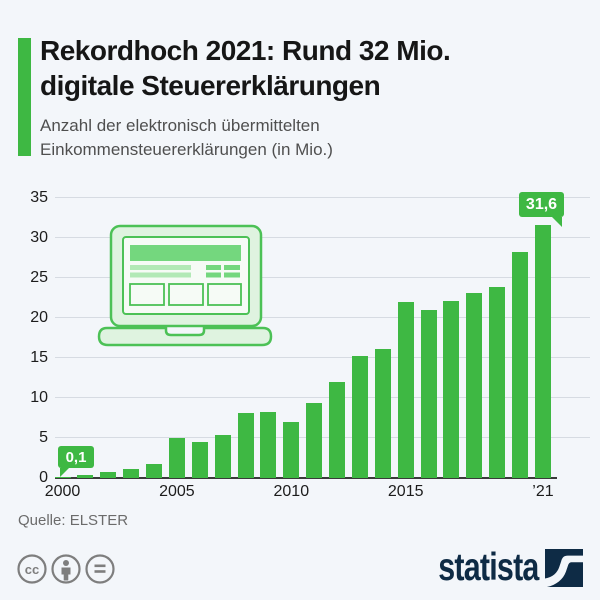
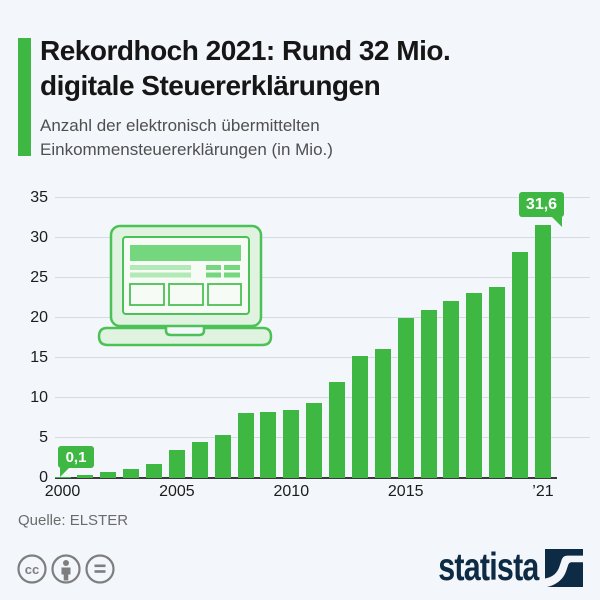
2005: 5 -> 4
2010: 7 -> 8
2015: 22 -> 20
